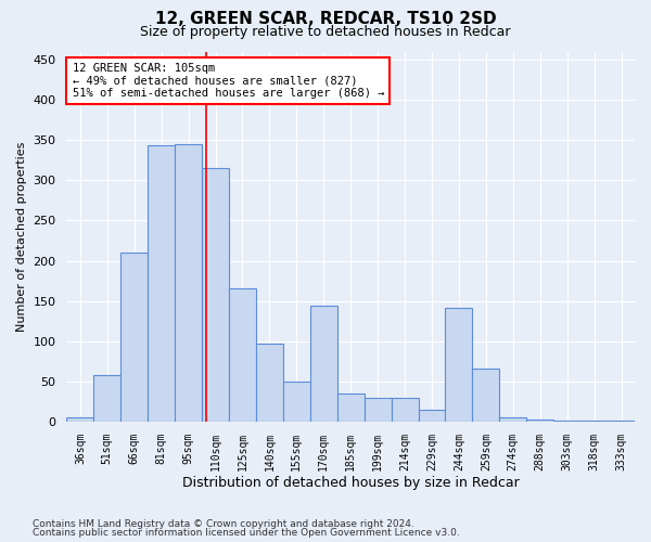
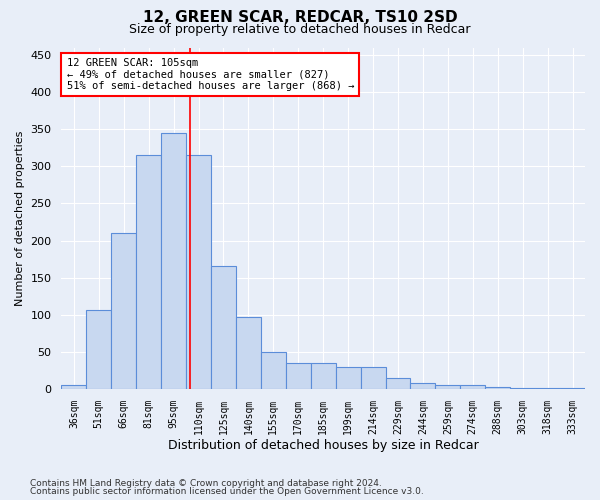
51sqm: 58 -> 106
81sqm: 344 -> 315
170sqm: 144 -> 35
244sqm: 142 -> 8
259sqm: 66 -> 5
